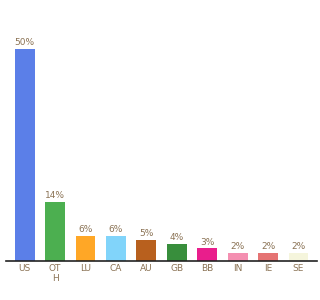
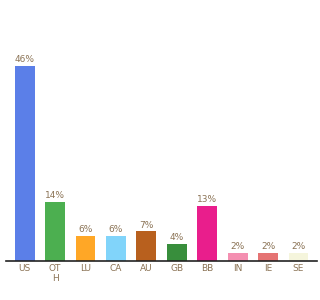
US: 50% -> 46%
AU: 5% -> 7%
BB: 3% -> 13%
